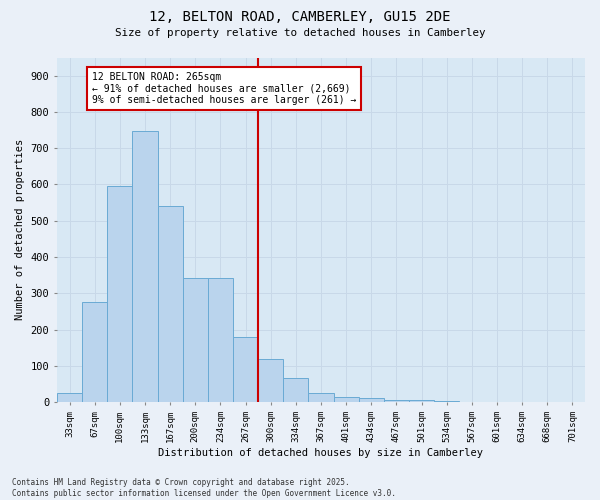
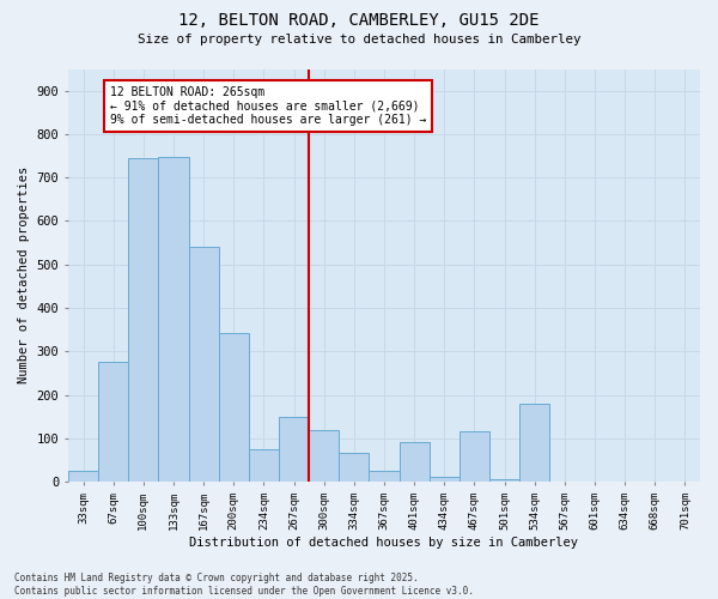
100sqm: 597 -> 745
234sqm: 342 -> 75
267sqm: 180 -> 150
401sqm: 13 -> 90
467sqm: 5 -> 115
534sqm: 3 -> 180
